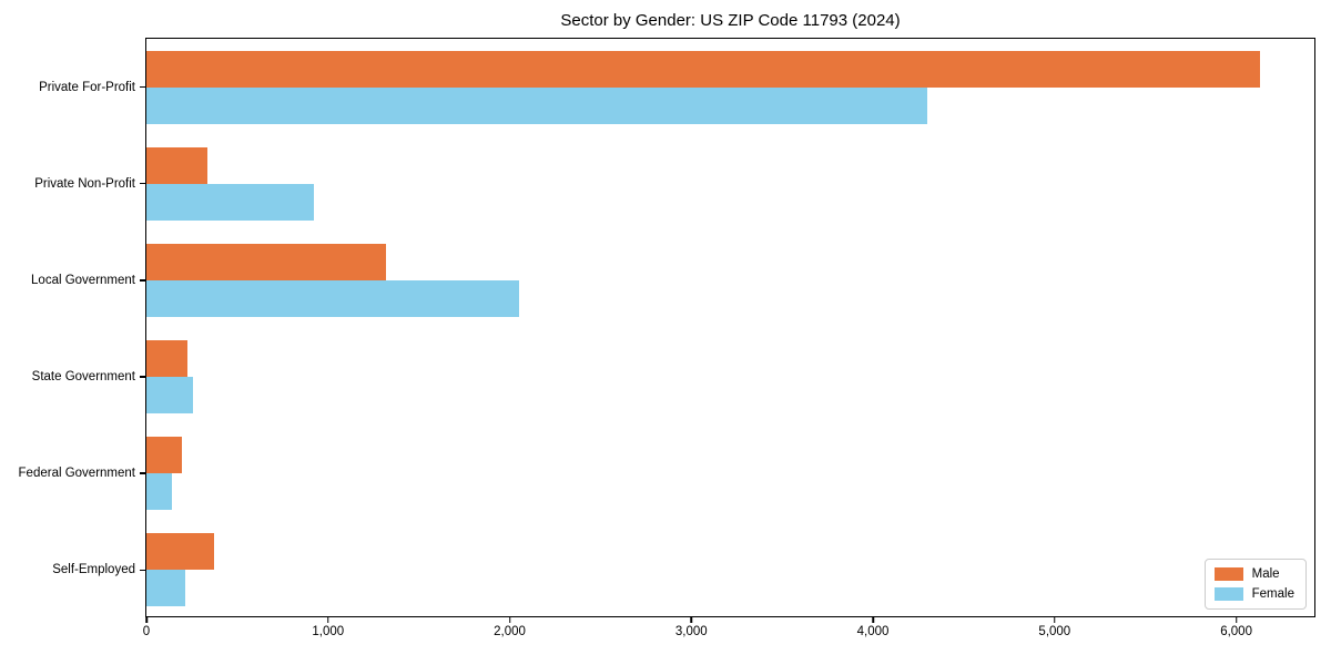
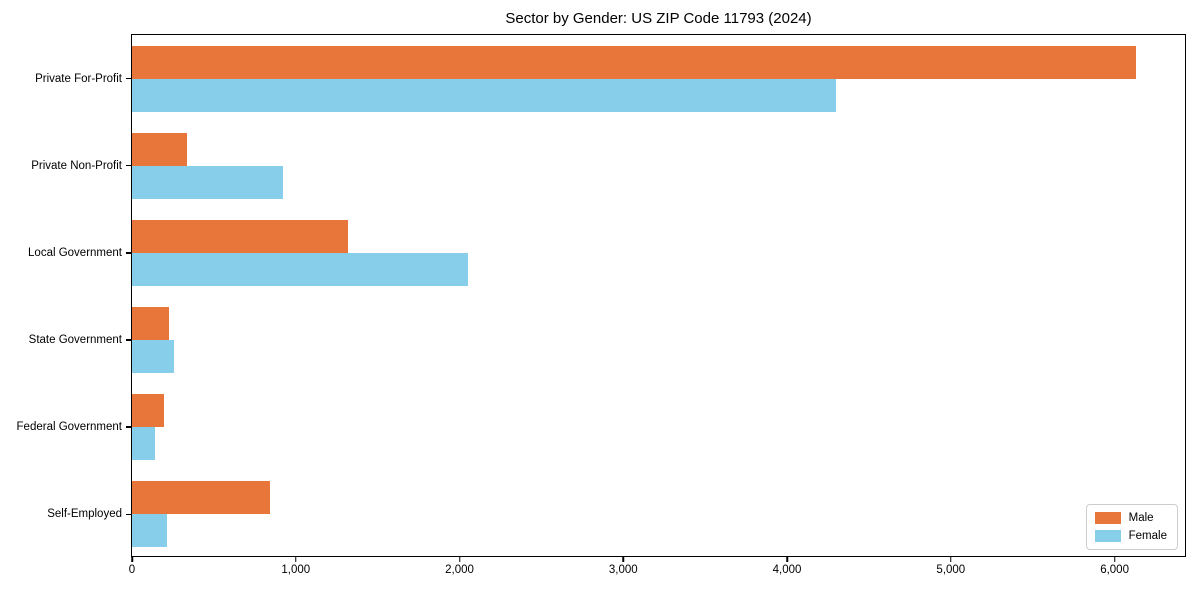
Male/Self-Employed: 370 -> 840
